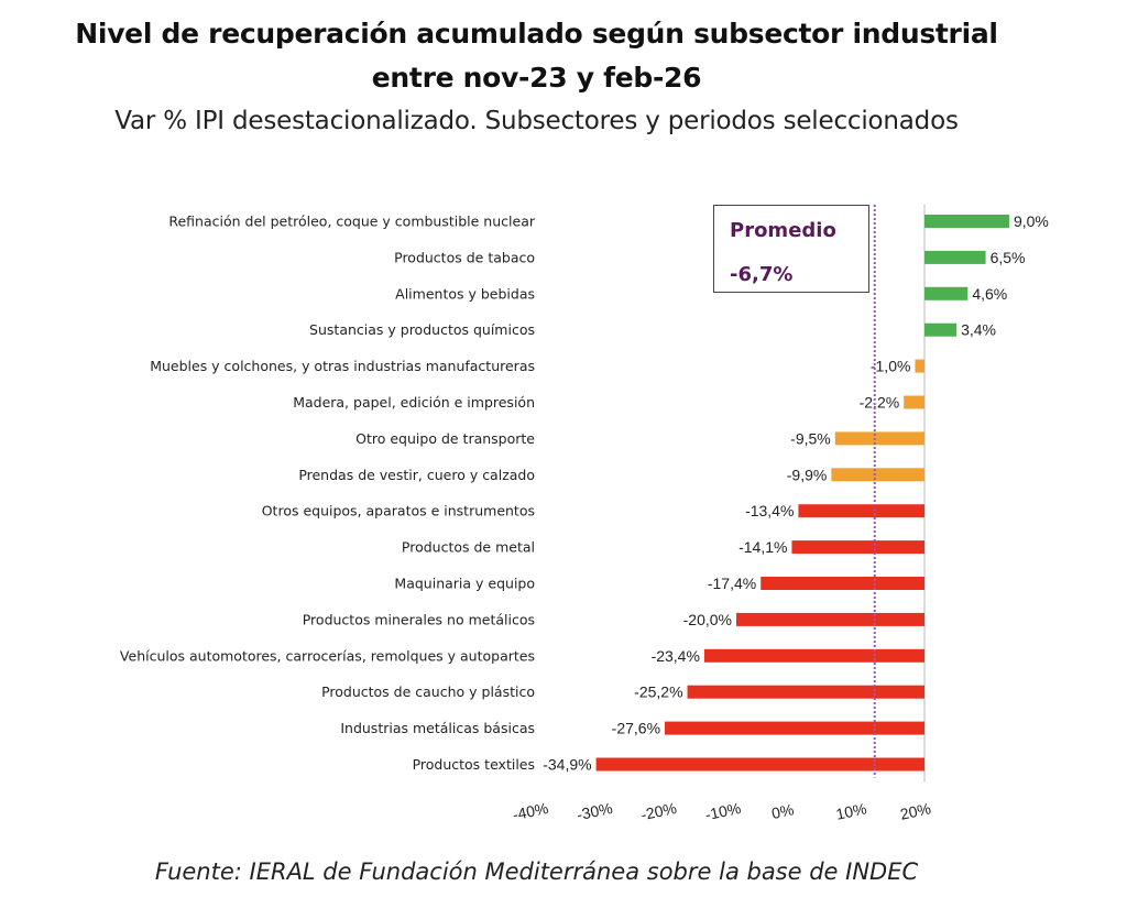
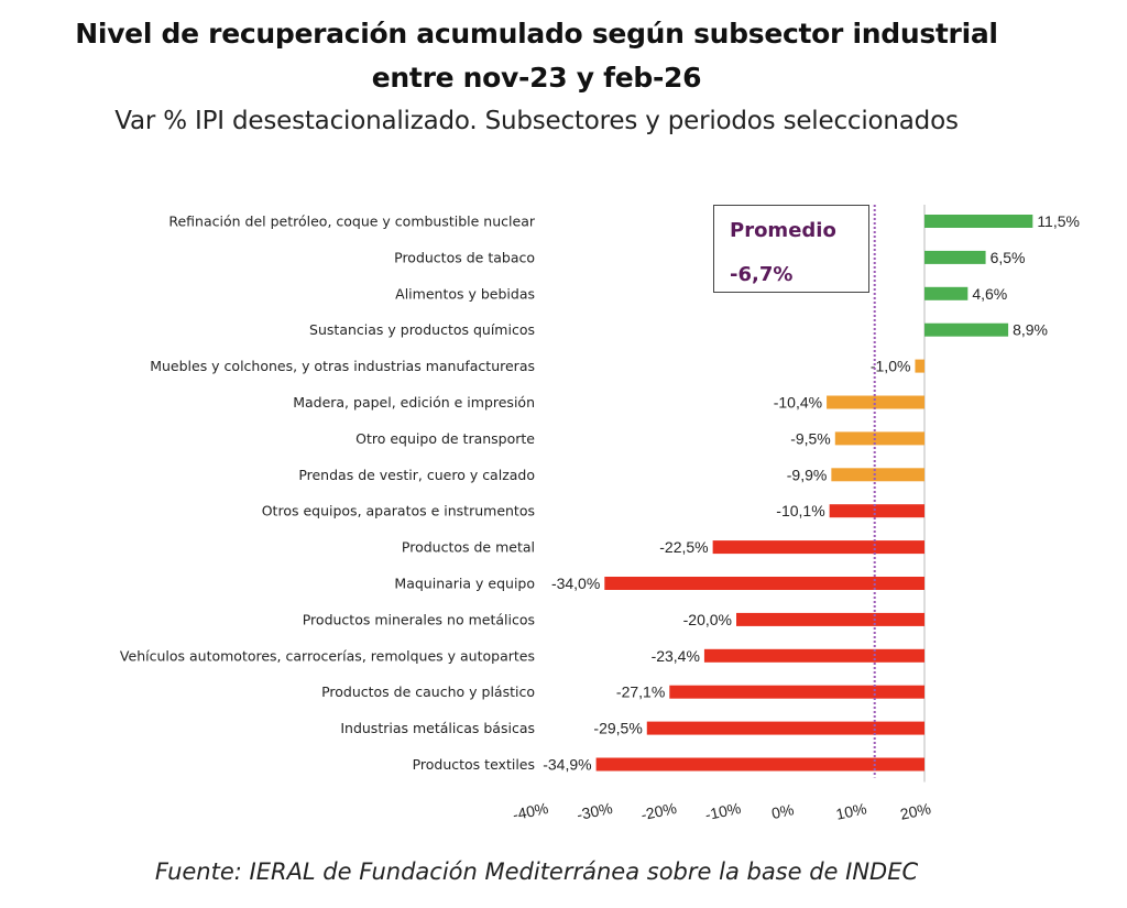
Refinación del petróleo, coque y combustible nuclear: 9,0% -> 11,5%
Sustancias y productos químicos: 3,4% -> 8,9%
Madera, papel, edición e impresión: -2,2% -> -10,4%
Otros equipos, aparatos e instrumentos: -13,4% -> -10,1%
Productos de metal: -14,1% -> -22,5%
Maquinaria y equipo: -17,4% -> -34,0%
Productos de caucho y plástico: -25,2% -> -27,1%
Industrias metálicas básicas: -27,6% -> -29,5%
